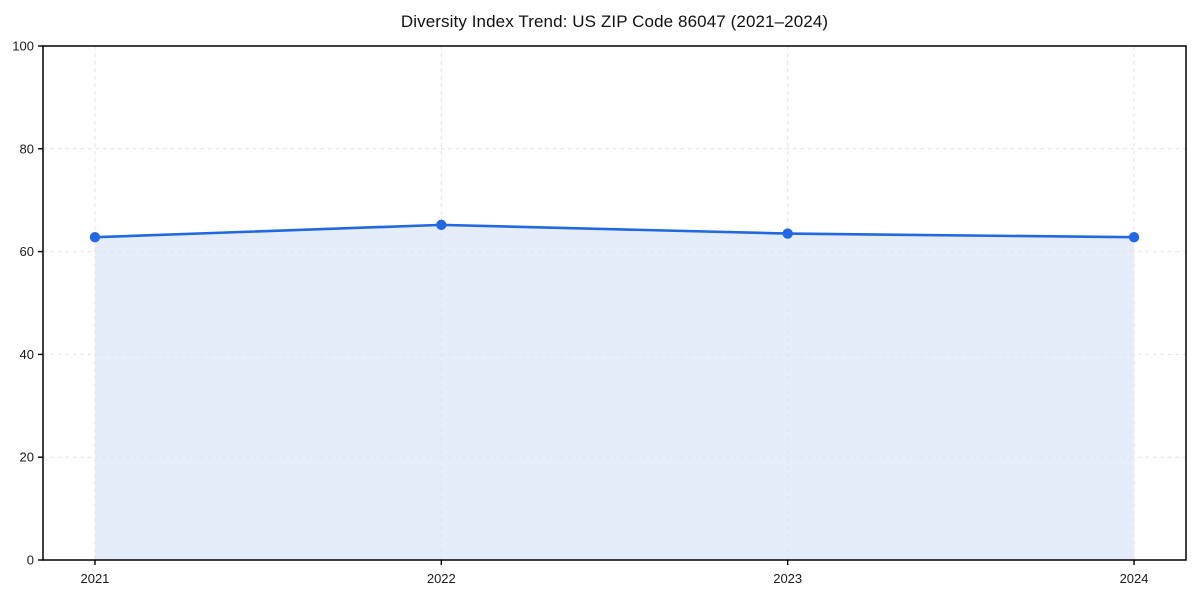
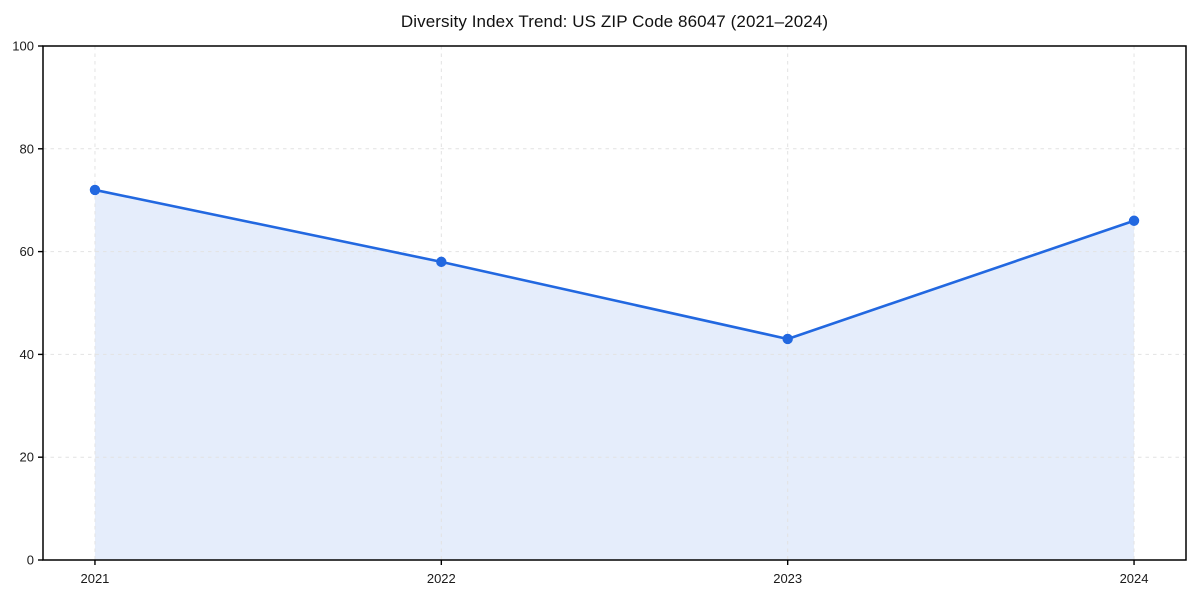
2021: 63 -> 72
2022: 65 -> 58
2023: 64 -> 43
2024: 63 -> 66
